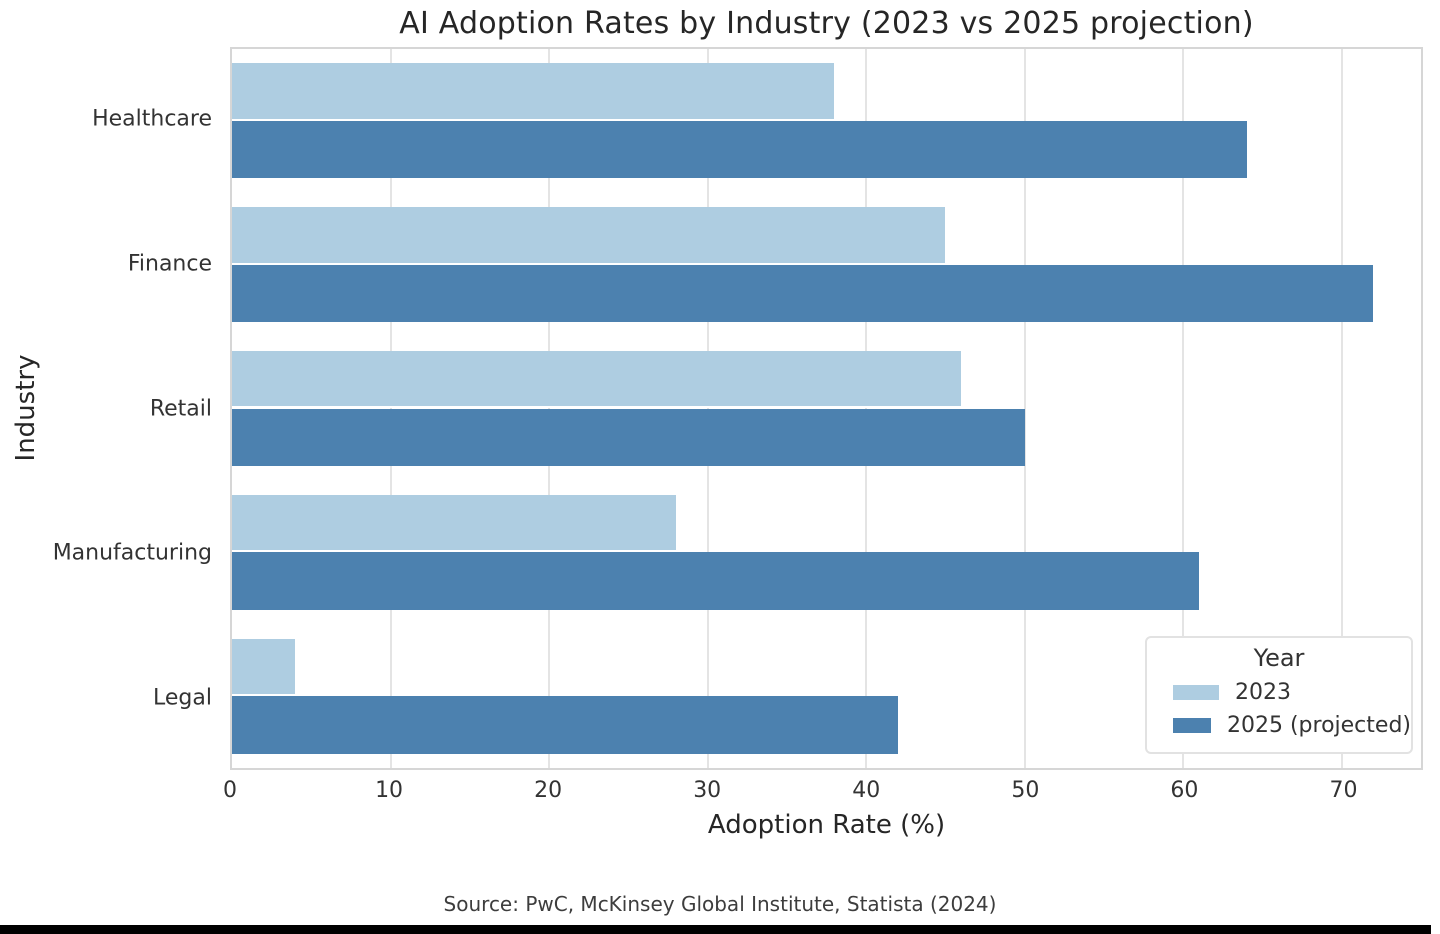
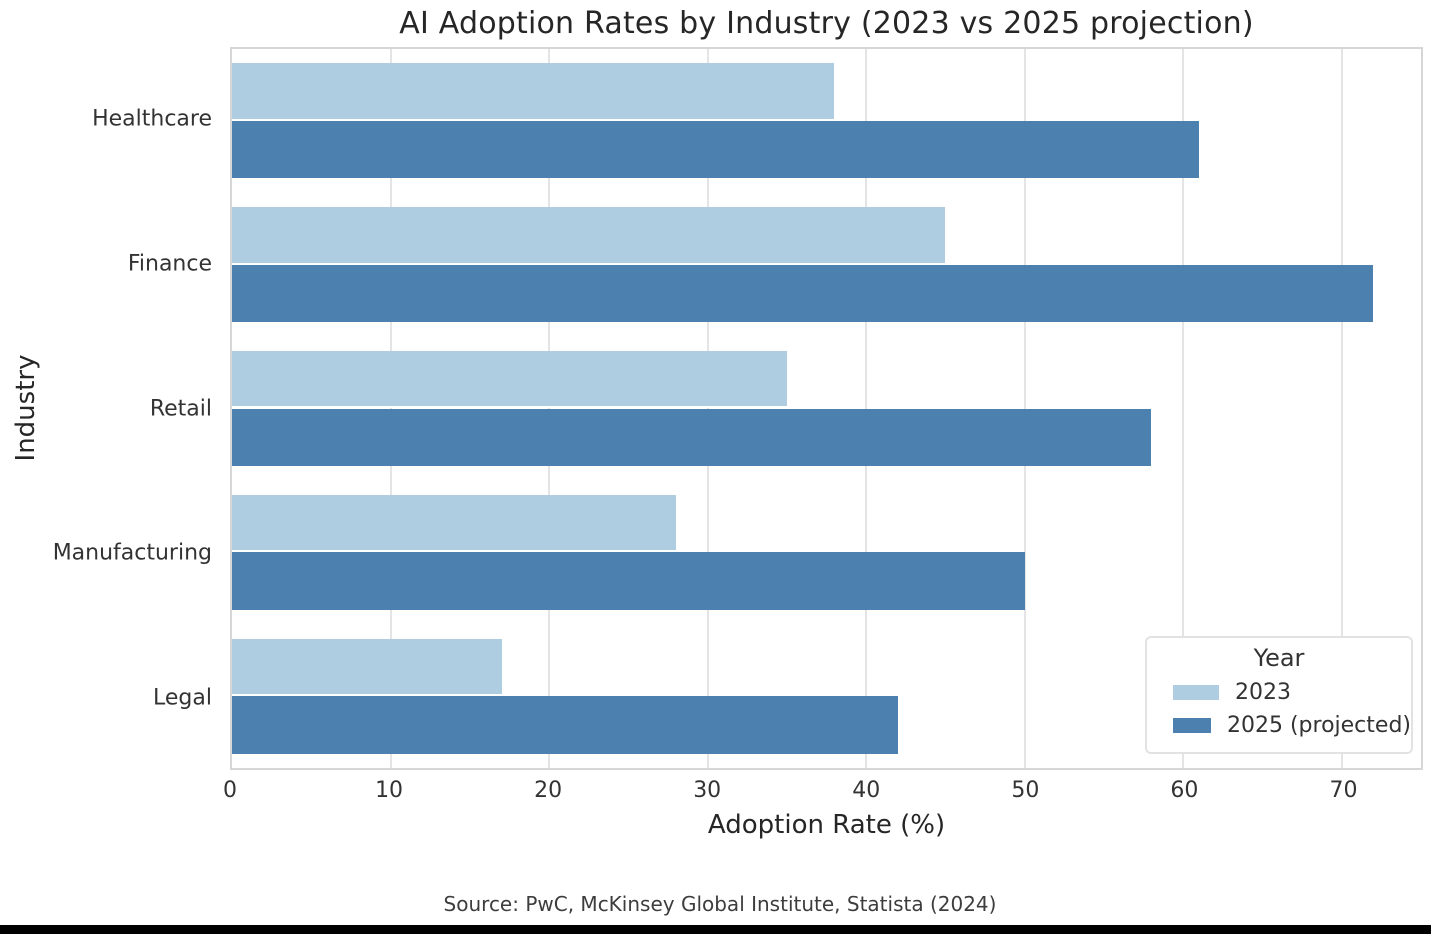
2025 (projected)/Healthcare: 64 -> 61
2023/Retail: 46 -> 35
2025 (projected)/Retail: 50 -> 58
2025 (projected)/Manufacturing: 61 -> 50
2023/Legal: 4 -> 17
